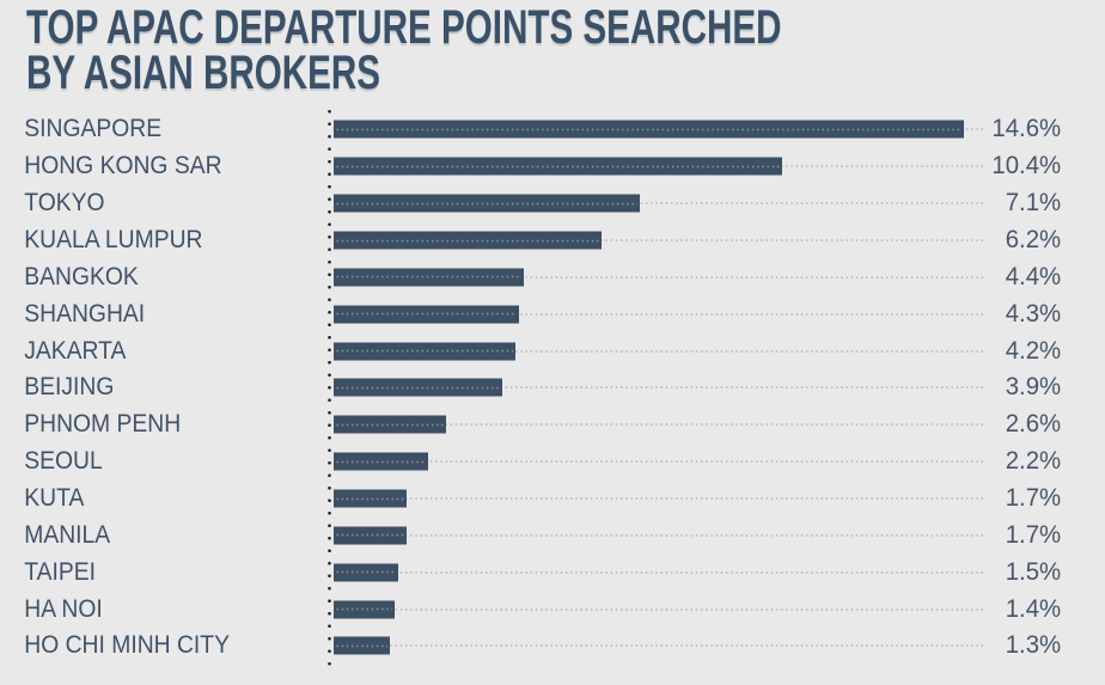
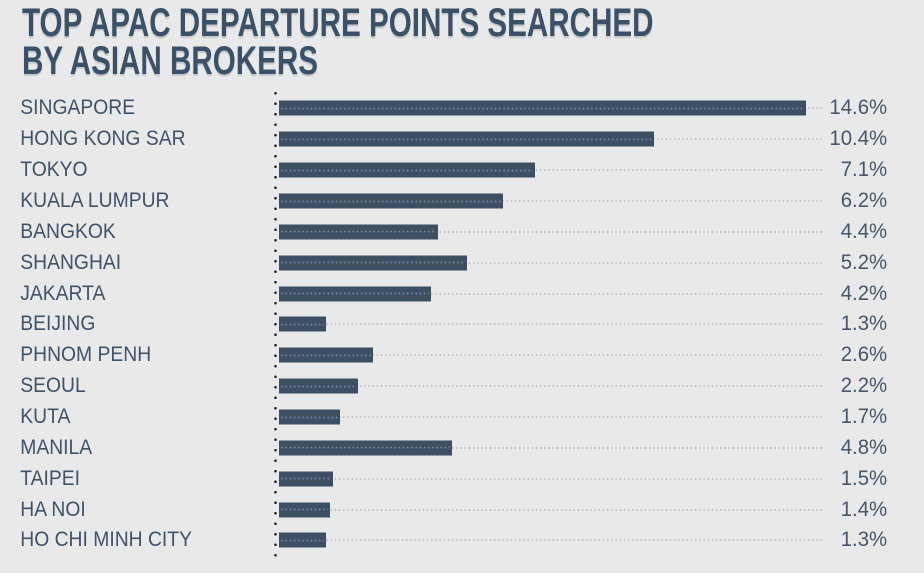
SHANGHAI: 4.3% -> 5.2%
BEIJING: 3.9% -> 1.3%
MANILA: 1.7% -> 4.8%
